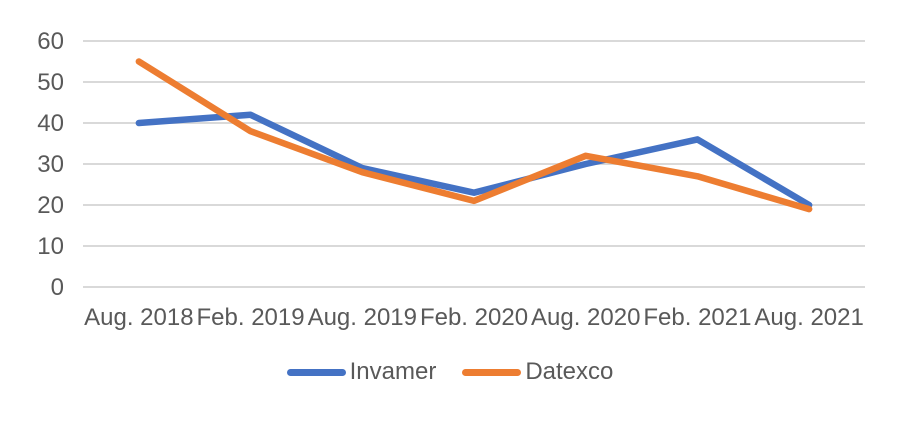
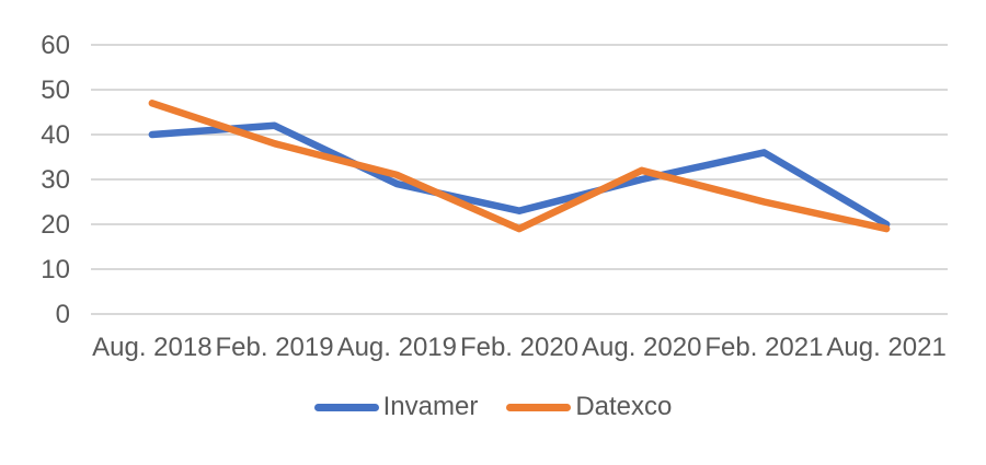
Datexco/Aug. 2018: 55 -> 47
Datexco/Aug. 2019: 28 -> 31
Datexco/Feb. 2020: 21 -> 19
Datexco/Feb. 2021: 27 -> 25
